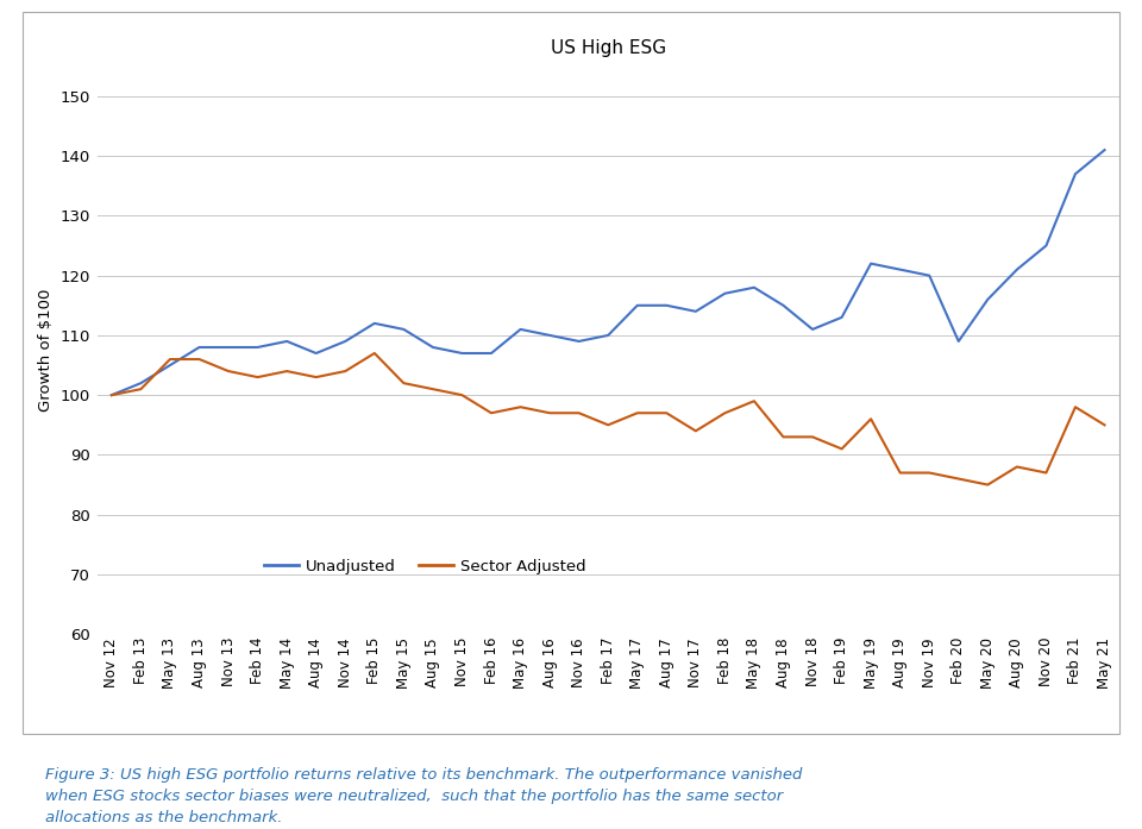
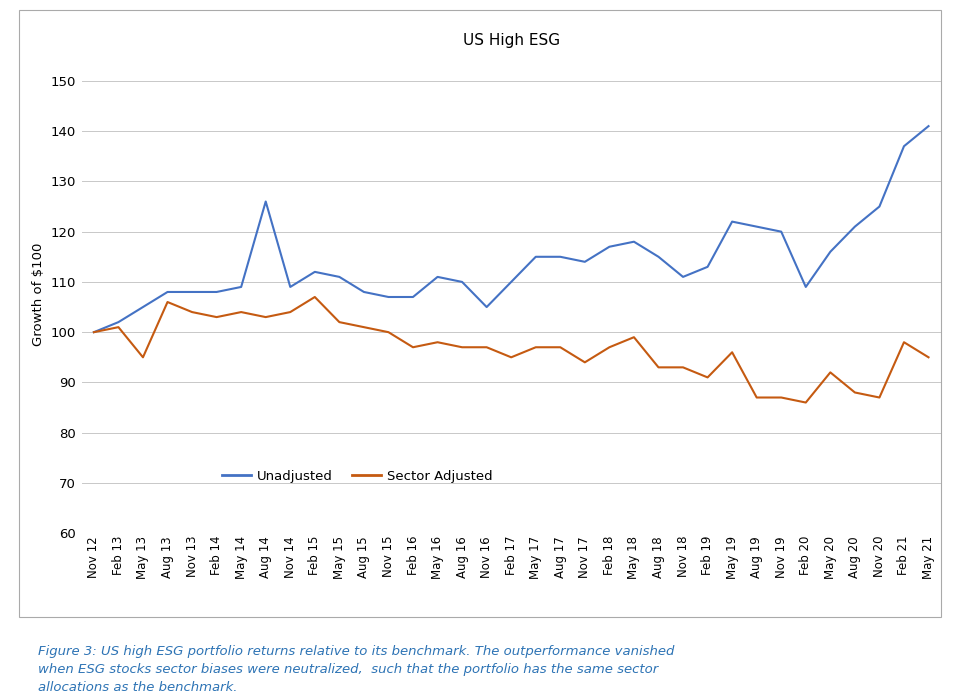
Sector Adjusted/May 13: 106 -> 95
Unadjusted/Aug 14: 107 -> 126
Unadjusted/Nov 16: 109 -> 105
Sector Adjusted/May 20: 85 -> 92
